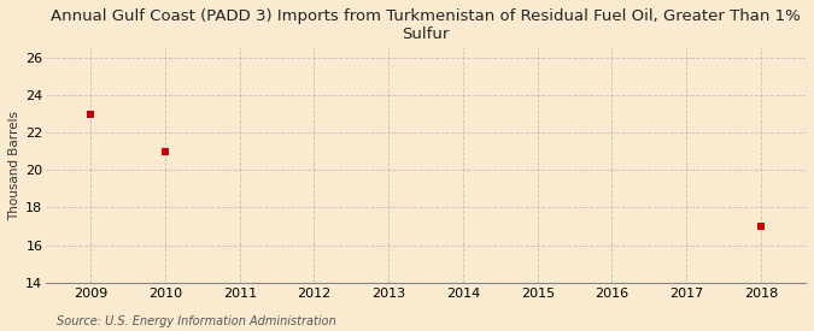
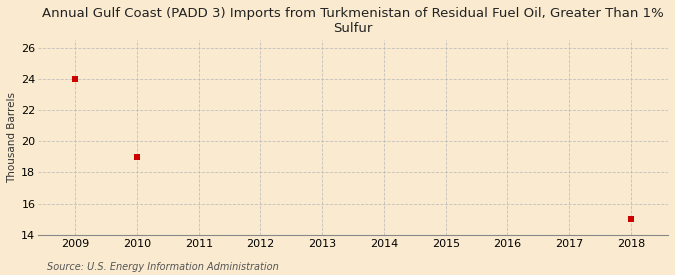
2009: 23 -> 24
2010: 21 -> 19
2018: 17 -> 15
